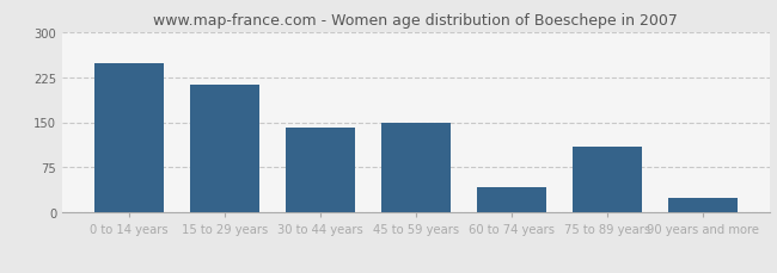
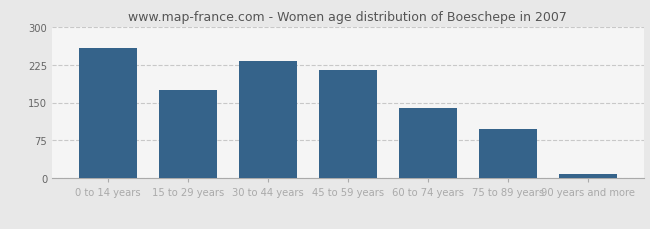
0 to 14 years: 248 -> 258
15 to 29 years: 212 -> 175
30 to 44 years: 142 -> 232
45 to 59 years: 150 -> 215
60 to 74 years: 42 -> 140
75 to 89 years: 110 -> 97
90 years and more: 24 -> 9
